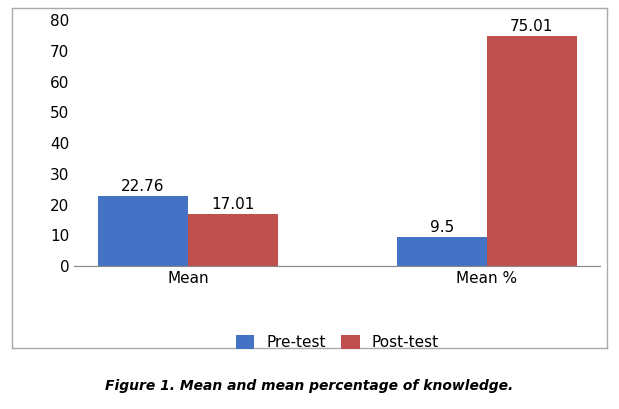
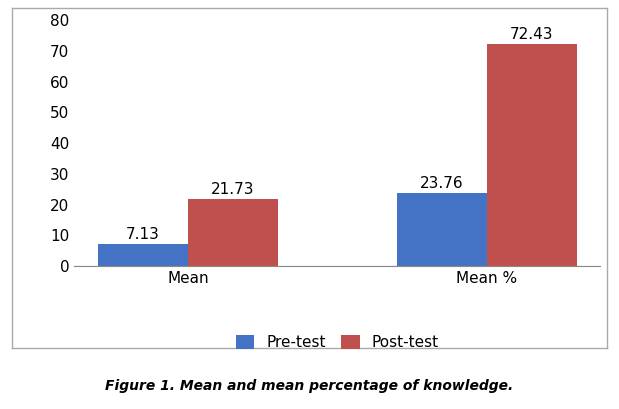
Pre-test/Mean: 22.76 -> 7.13
Post-test/Mean: 17.01 -> 21.73
Pre-test/Mean %: 9.5 -> 23.76
Post-test/Mean %: 75.01 -> 72.43
